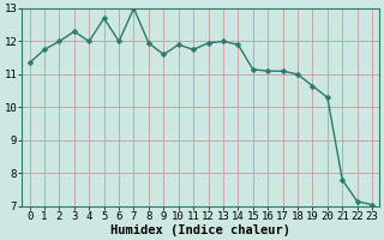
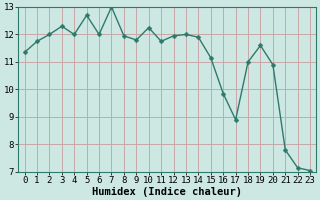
9: 11.60 -> 11.80
10: 11.90 -> 12.25
16: 11.10 -> 9.85
17: 11.10 -> 8.90
19: 10.65 -> 11.60
20: 10.30 -> 10.90
